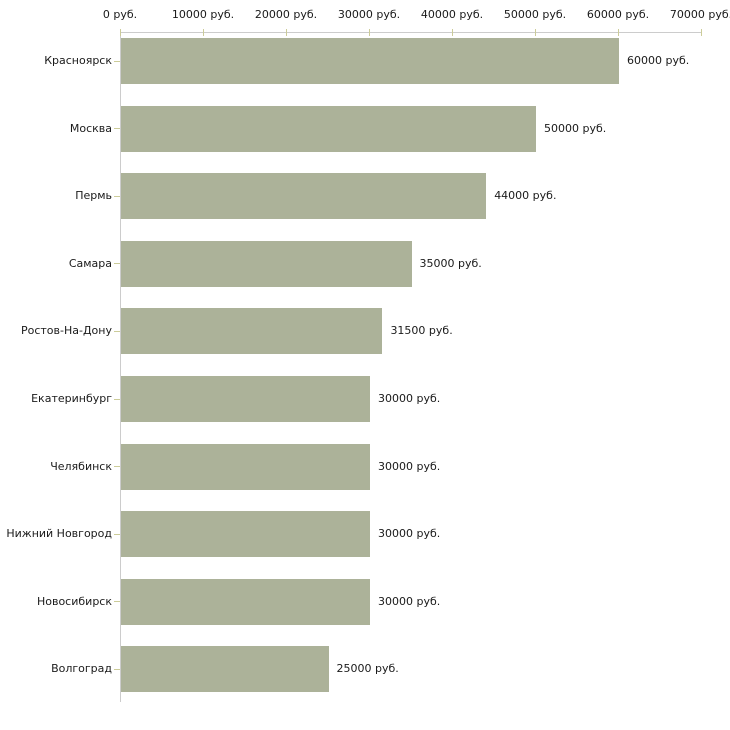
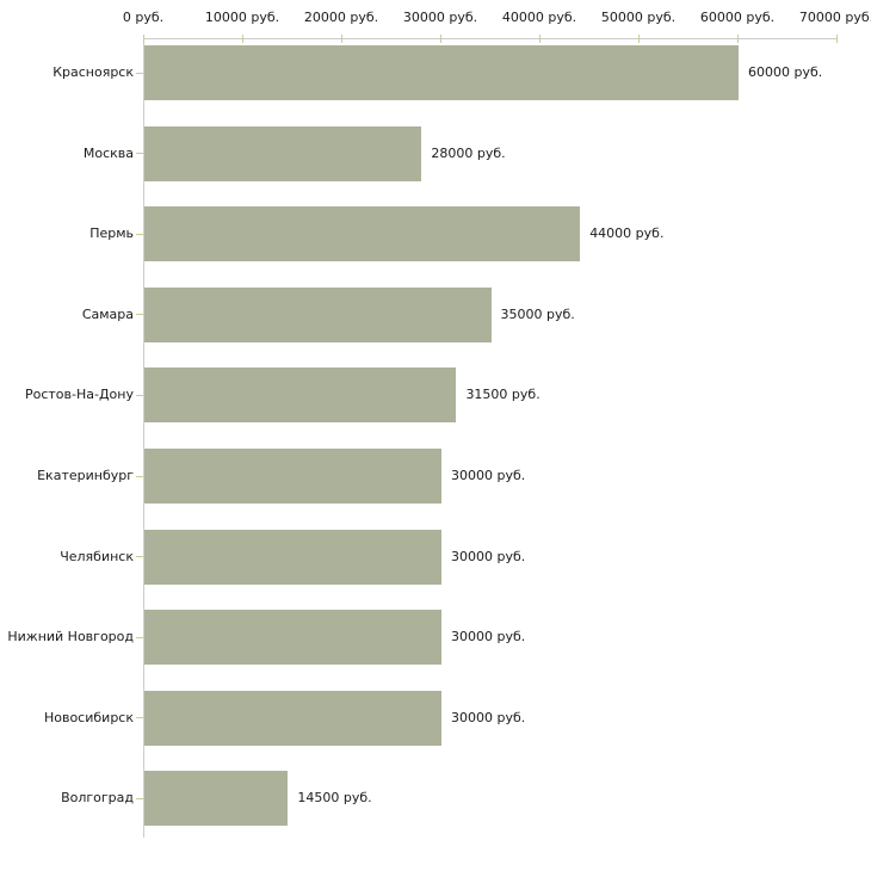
Москва: 50000 -> 28000
Волгоград: 25000 -> 14500
